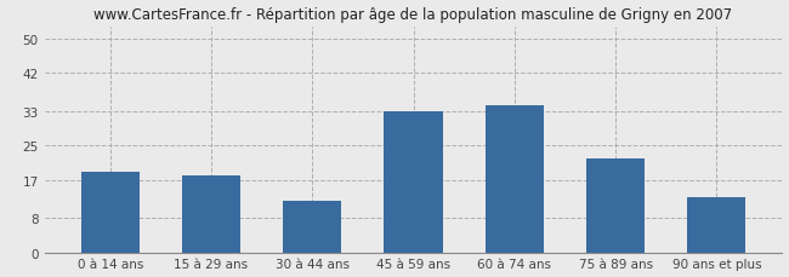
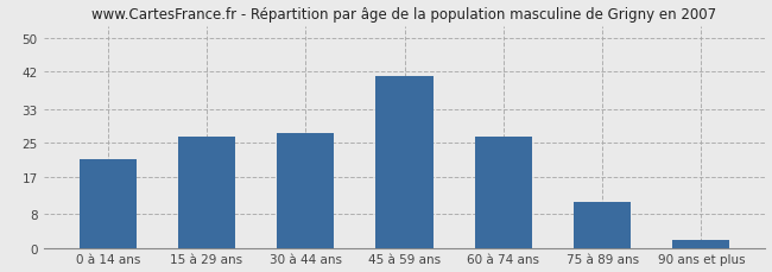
0 à 14 ans: 19.0 -> 21.0
15 à 29 ans: 18.0 -> 26.5
30 à 44 ans: 12.0 -> 27.5
45 à 59 ans: 33.0 -> 41.0
60 à 74 ans: 34.5 -> 26.5
75 à 89 ans: 22.0 -> 11.0
90 ans et plus: 13.0 -> 1.8
